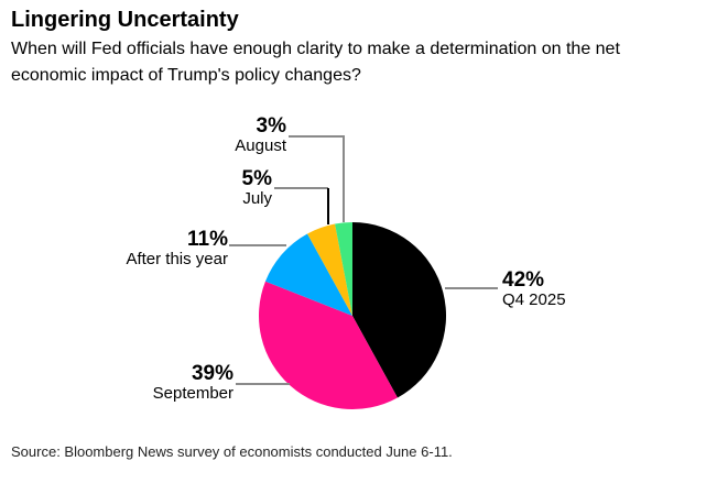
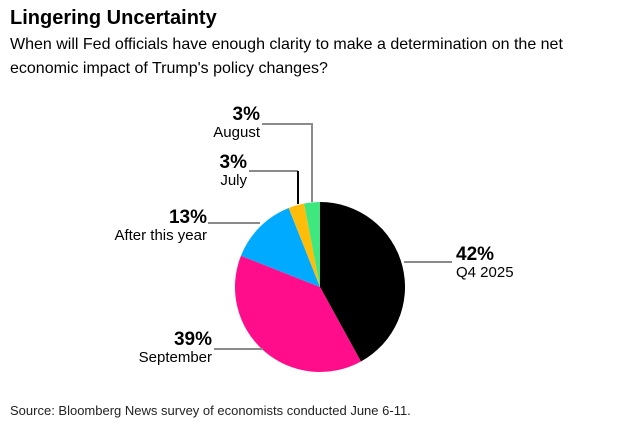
After this year: 11% -> 13%
July: 5% -> 3%
